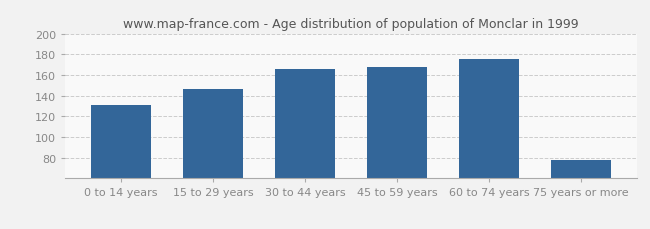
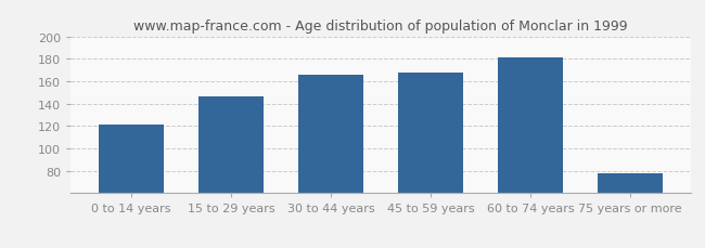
0 to 14 years: 131 -> 121
60 to 74 years: 175 -> 181
